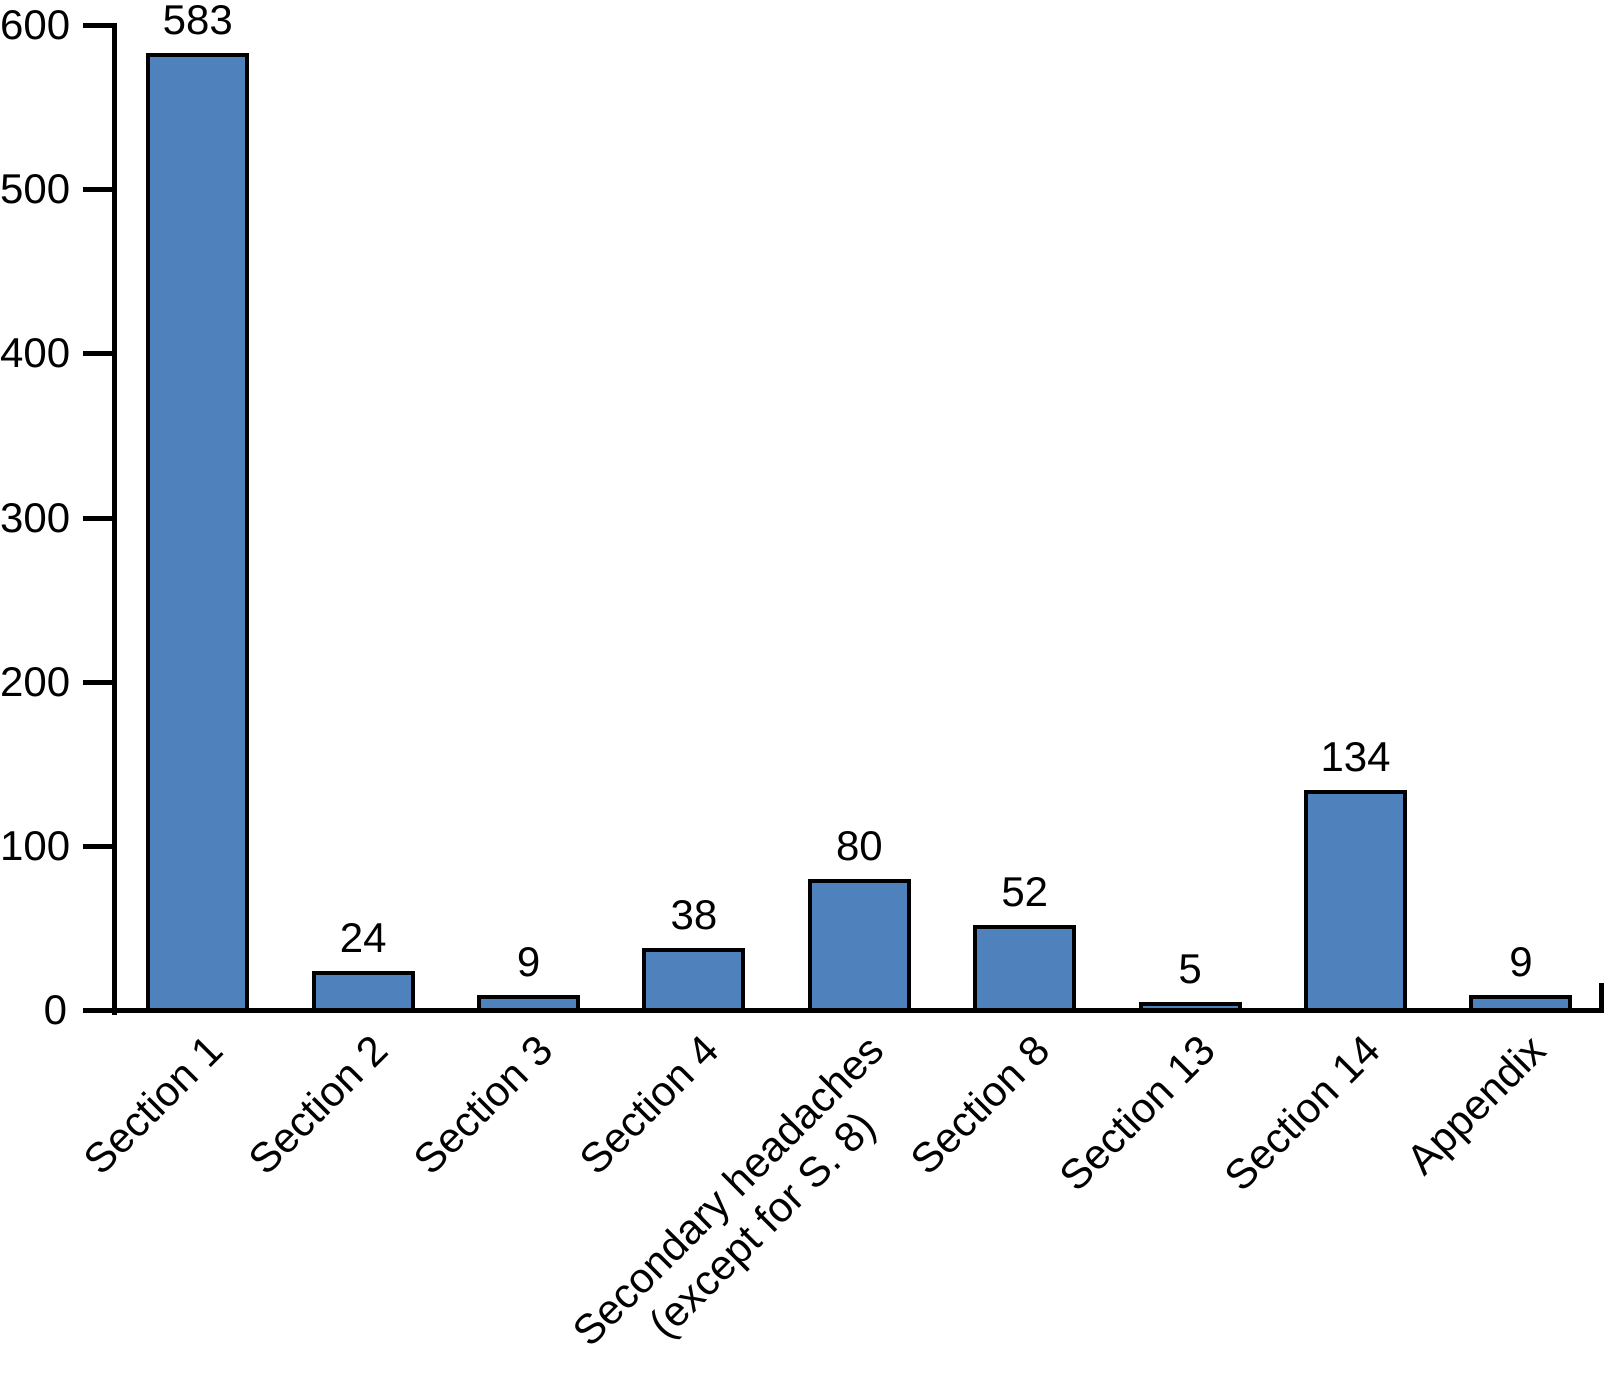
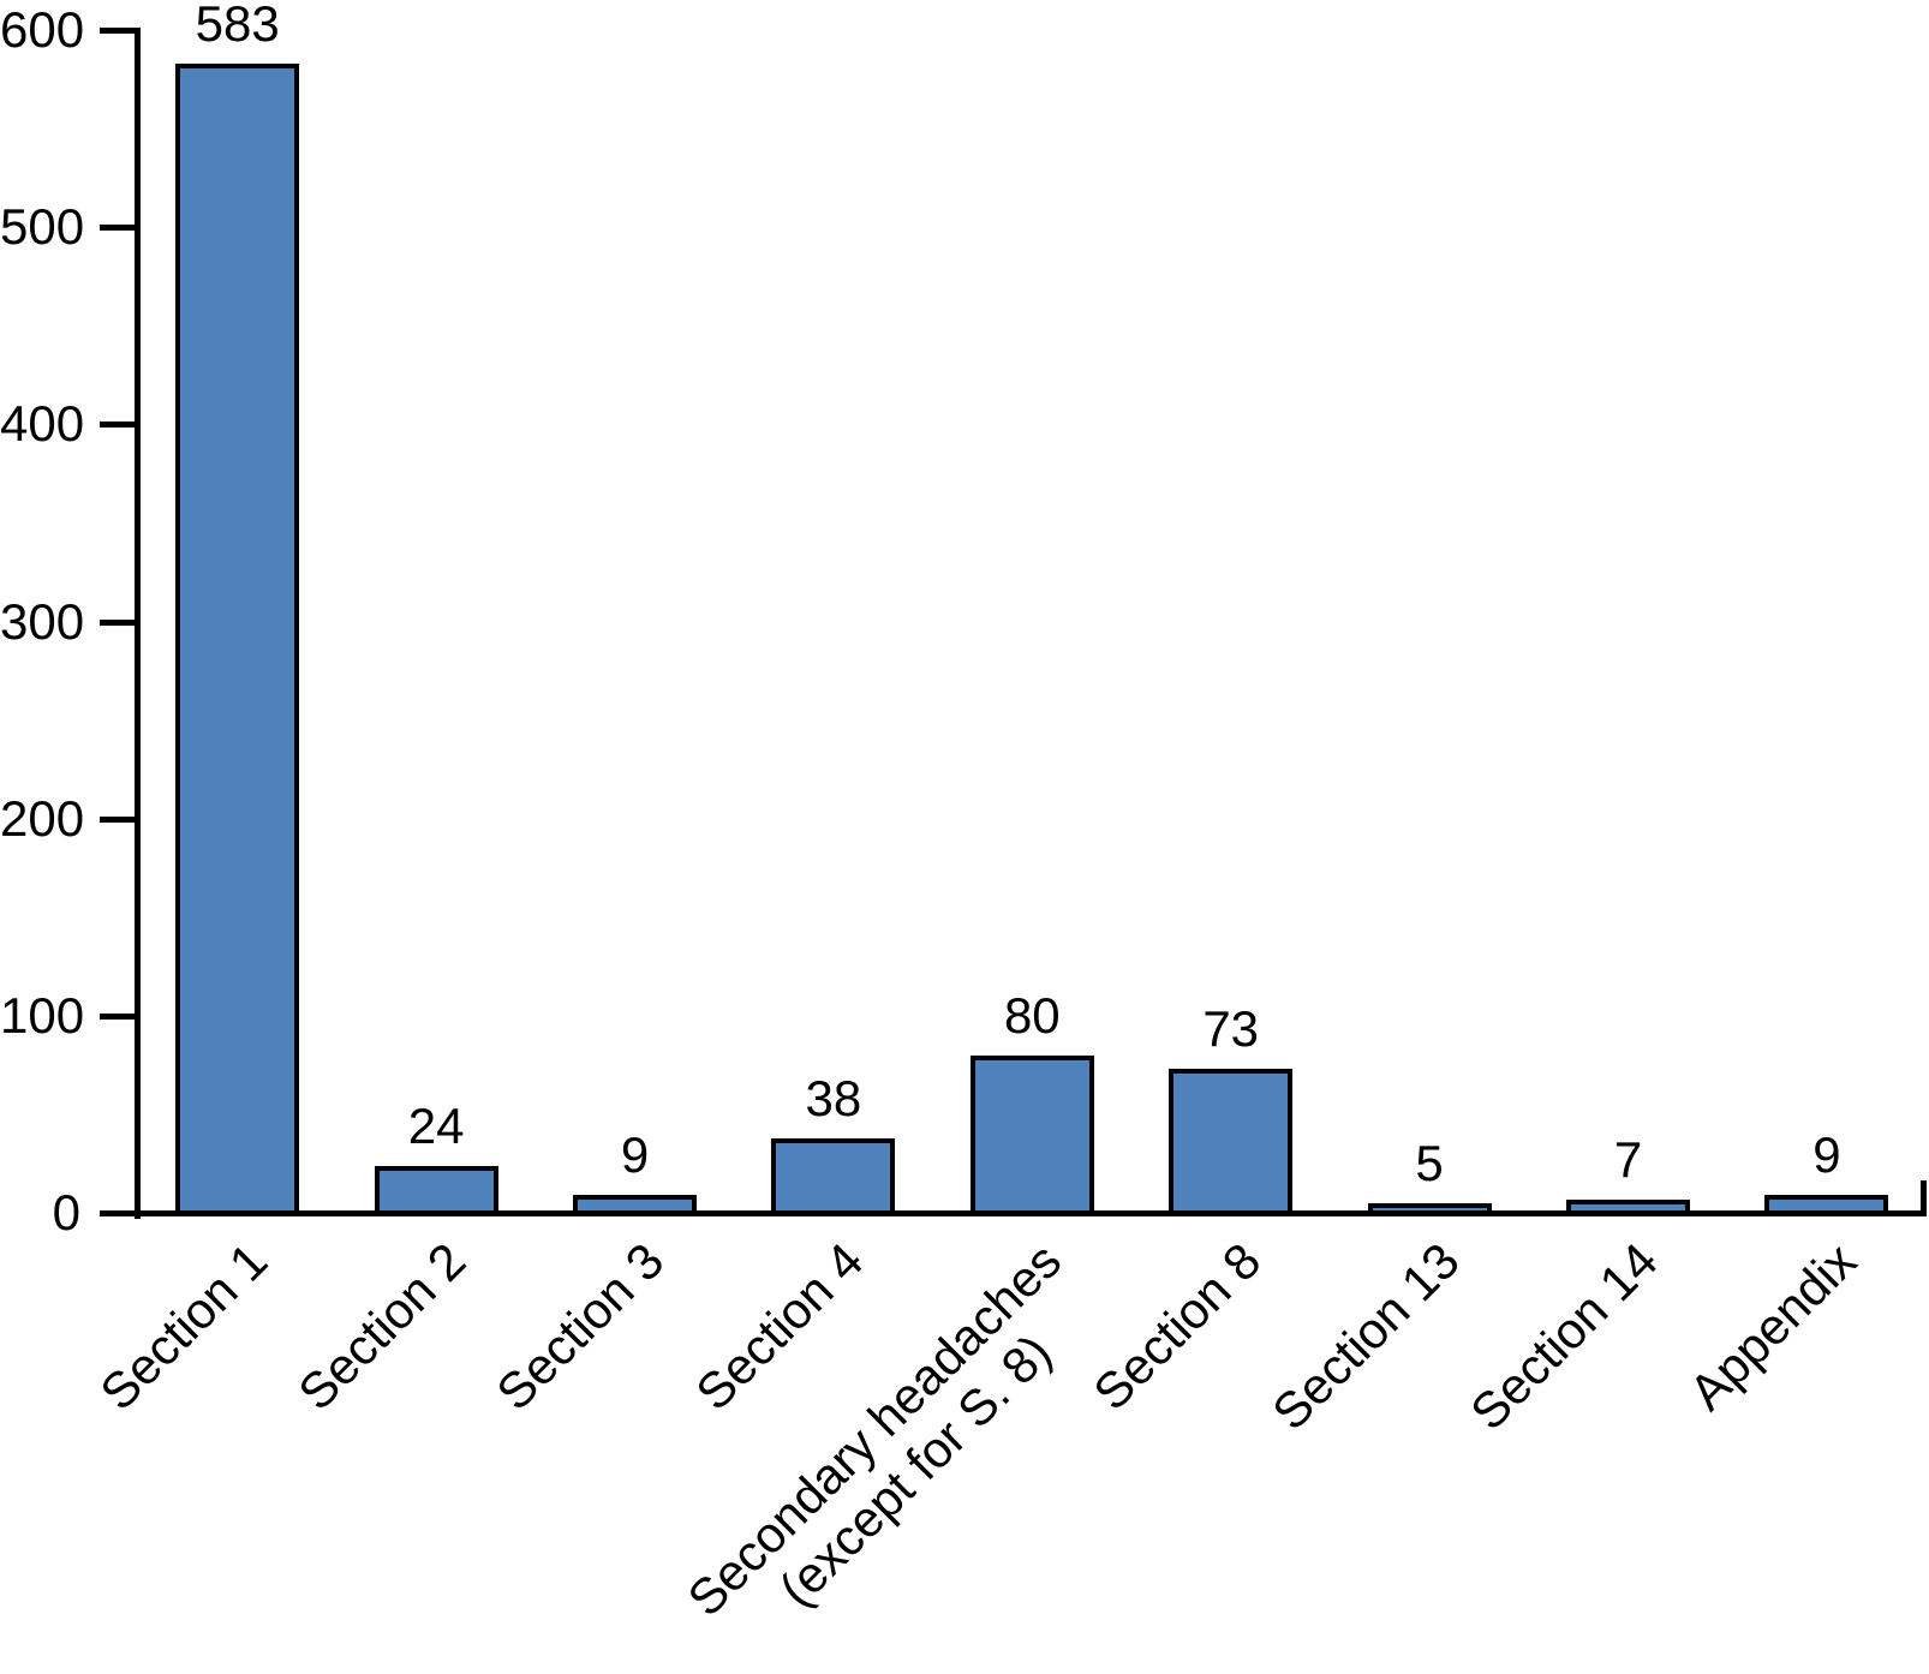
Section 8: 52 -> 73
Section 14: 134 -> 7
